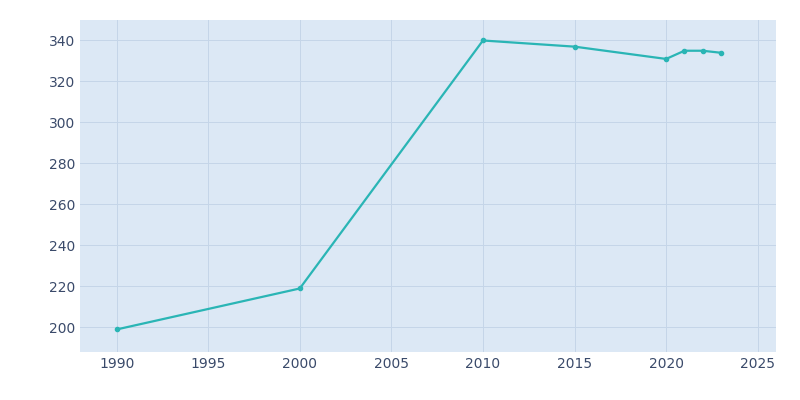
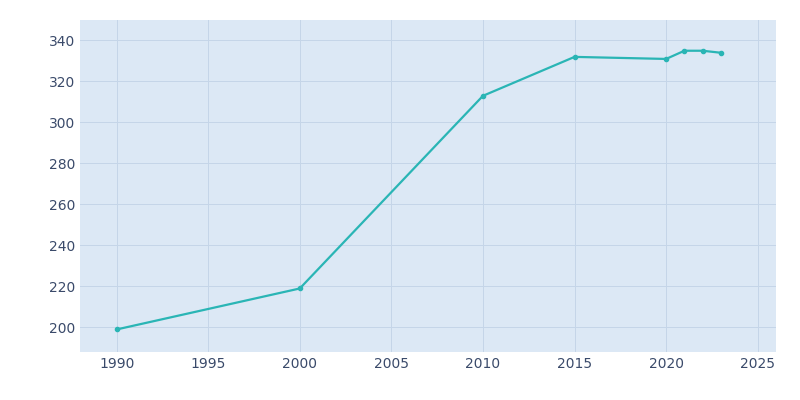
2010: 340 -> 313
2015: 337 -> 332
